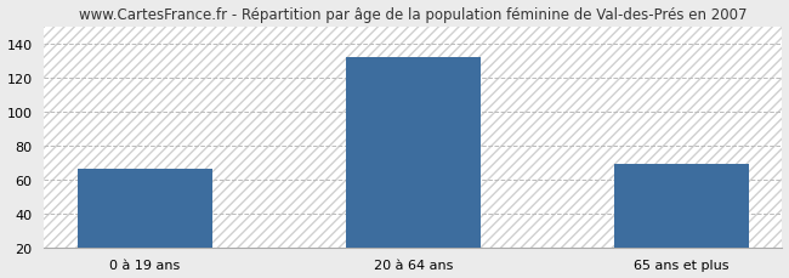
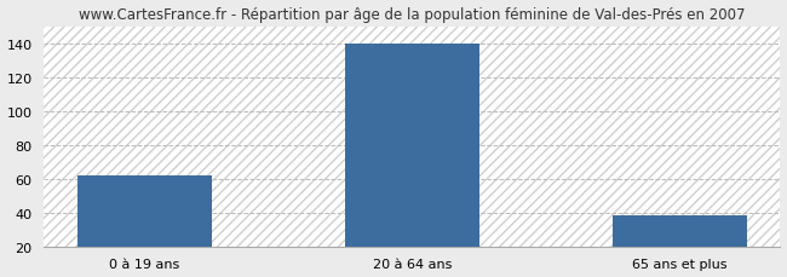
0 à 19 ans: 66 -> 62
20 à 64 ans: 132 -> 140
65 ans et plus: 69 -> 38
